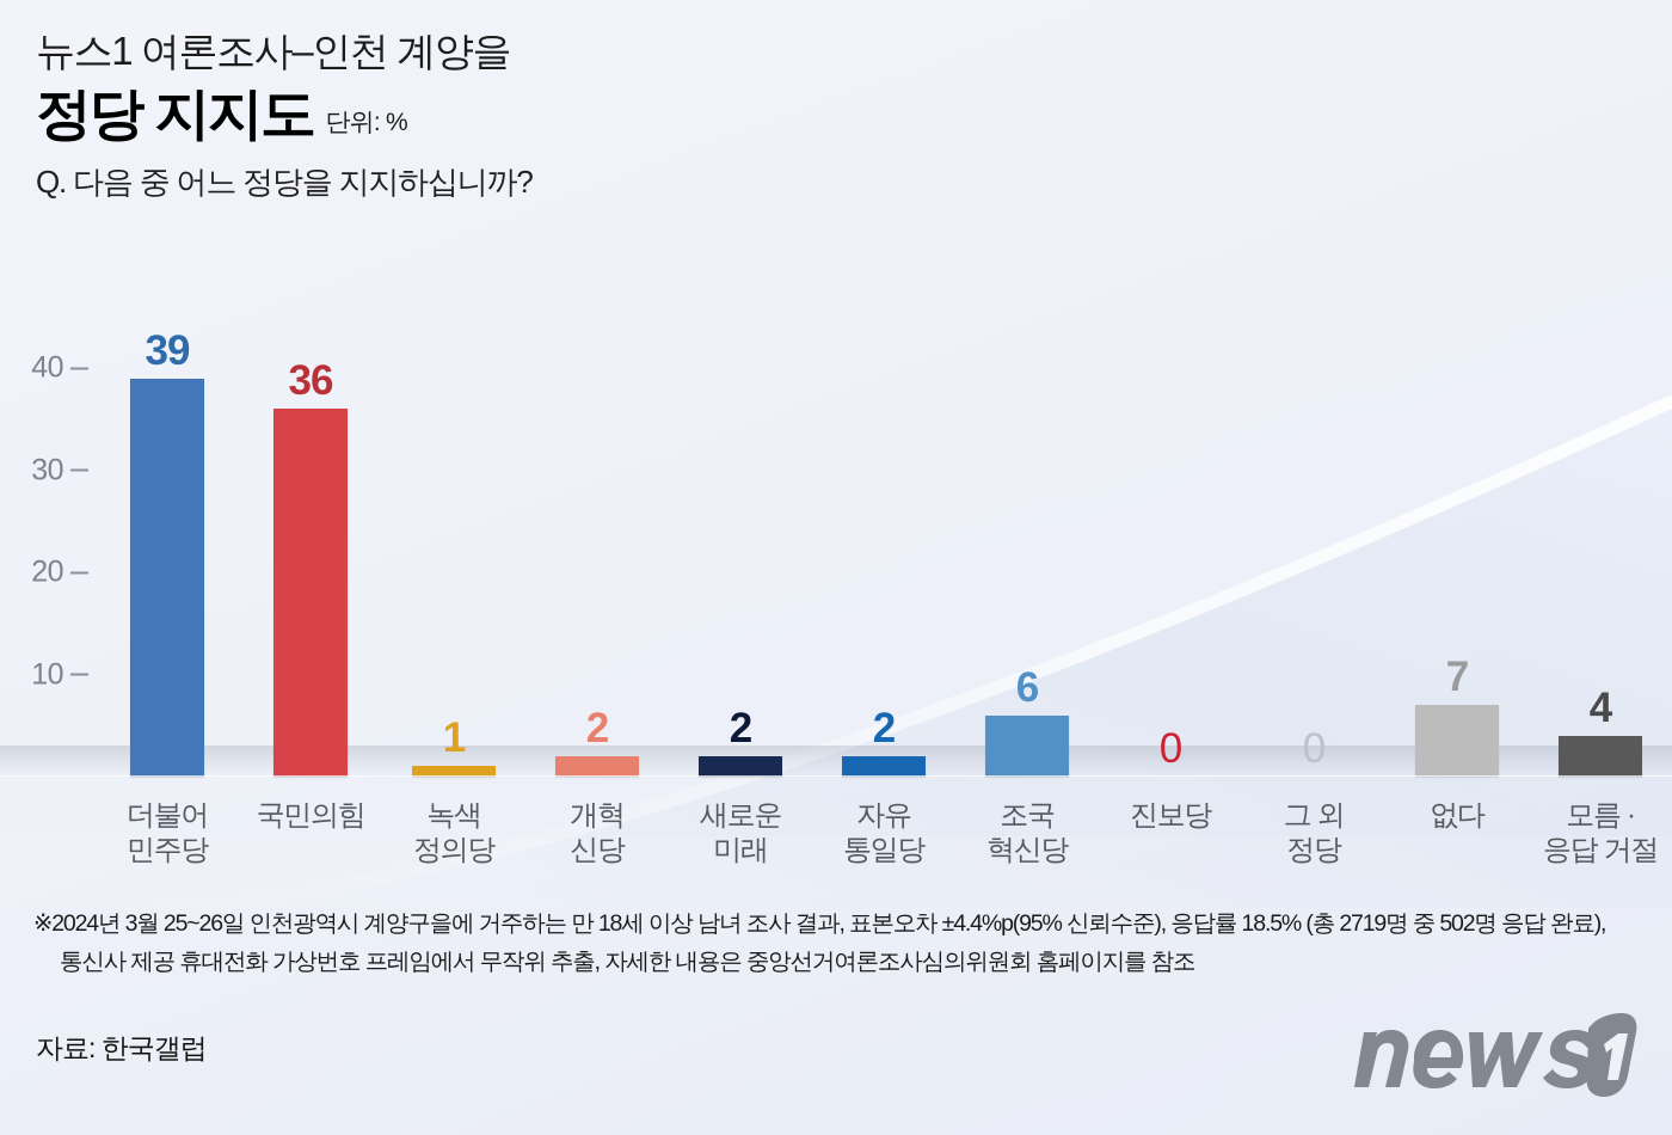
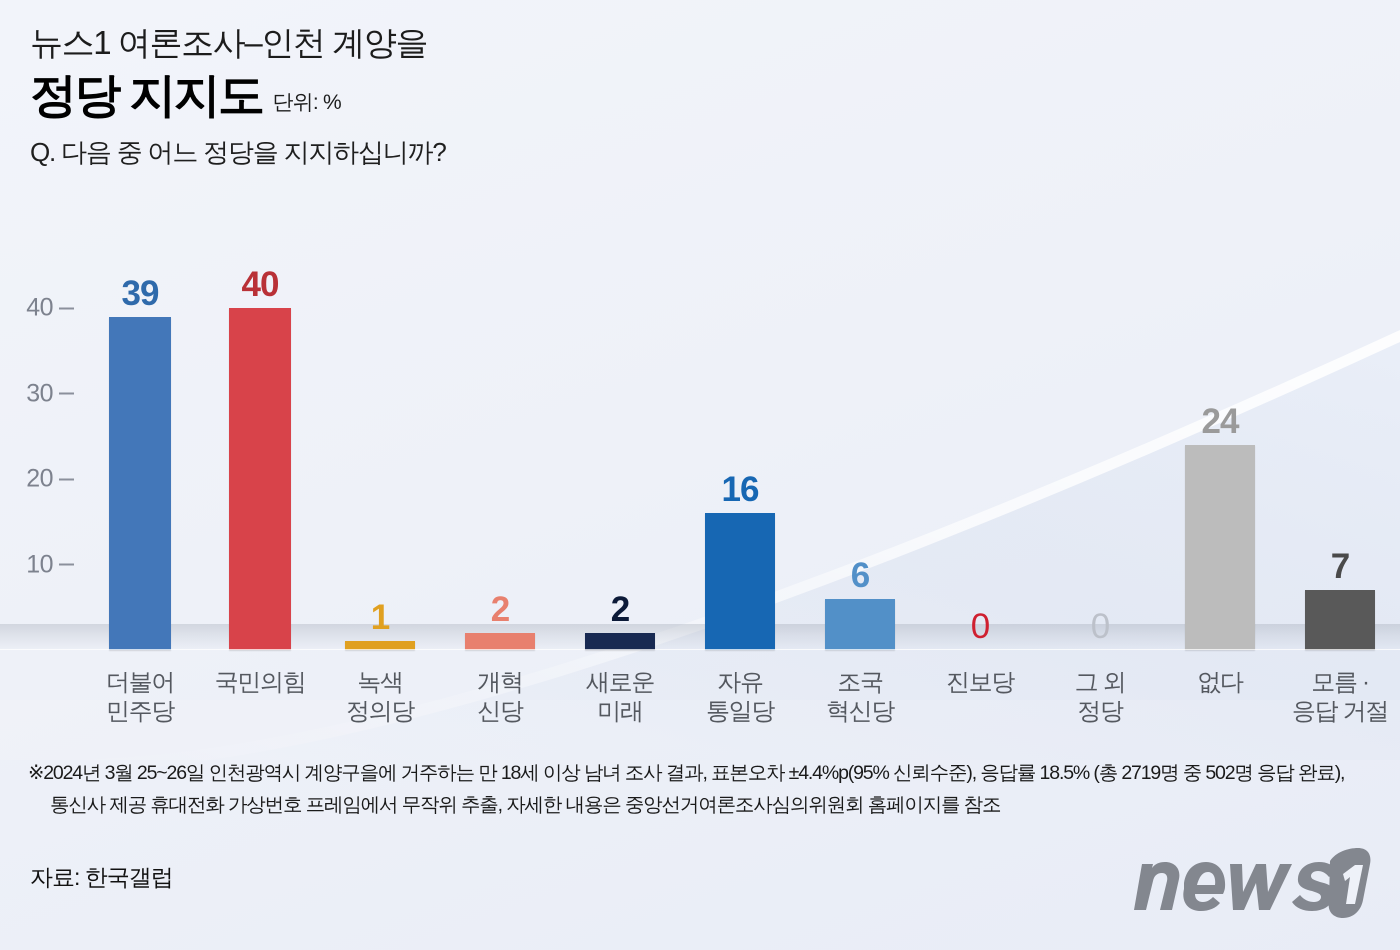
국민의힘: 36 -> 40
자유 통일당: 2 -> 16
없다: 7 -> 24
모름 · 응답 거절: 4 -> 7
